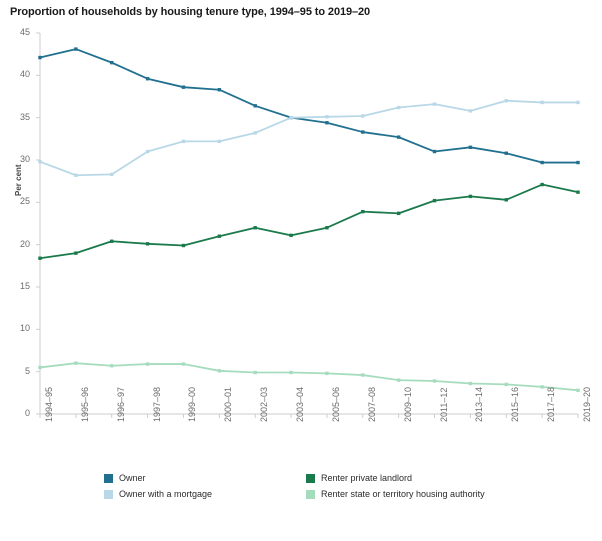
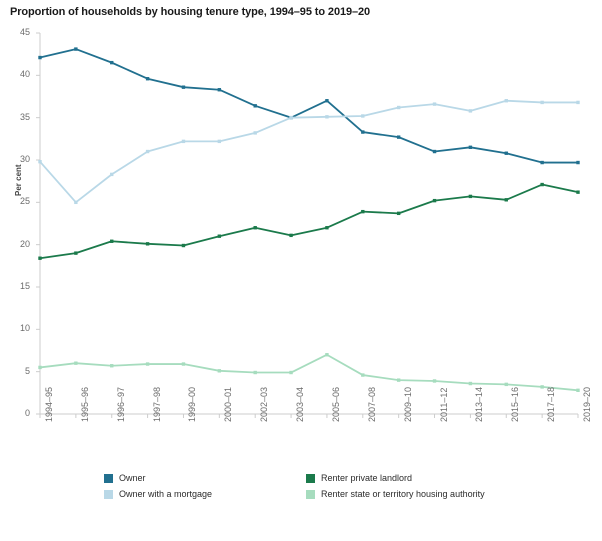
Owner with a mortgage/1995–96: 28 -> 25
Owner/2005–06: 34 -> 37
Renter state or territory housing authority/2005–06: 5 -> 7
